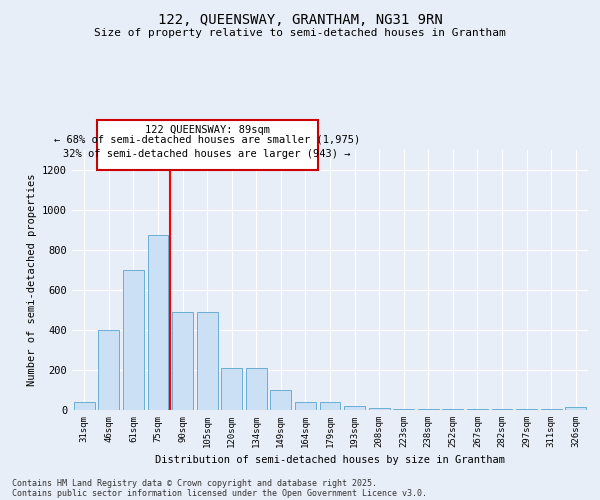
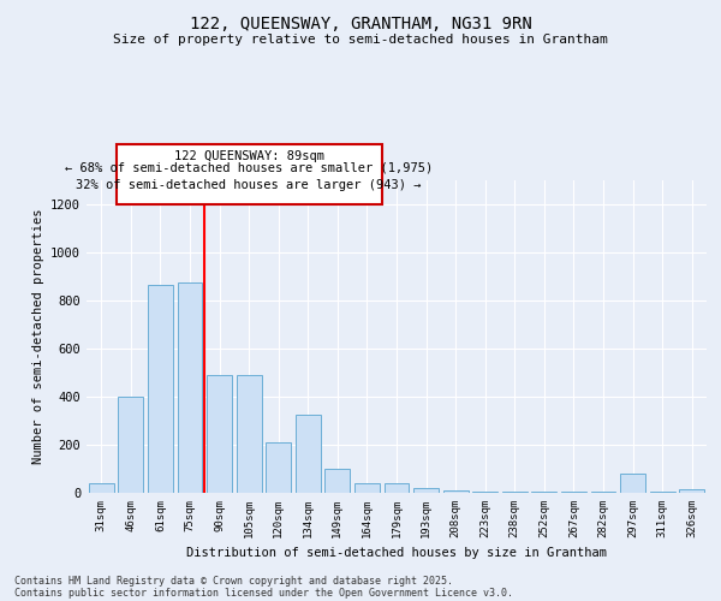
61sqm: 700 -> 865
134sqm: 210 -> 325
297sqm: 3 -> 80
